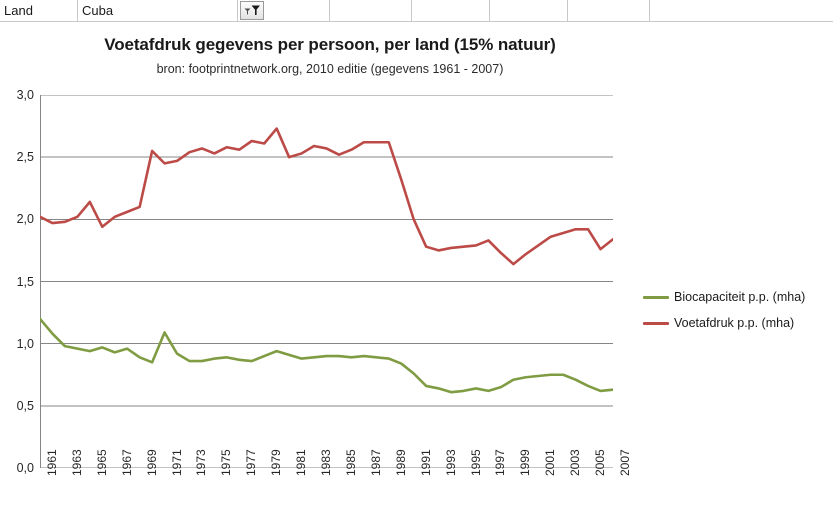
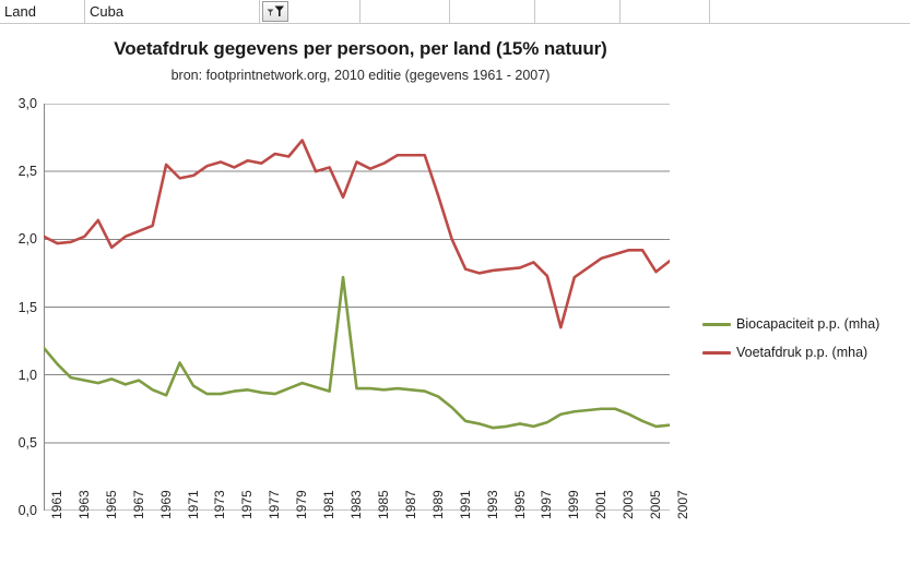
Voetafdruk p.p. (mha)/1983: 2,59 -> 2,31
Biocapaciteit p.p. (mha)/1983: 0,89 -> 1,72
Voetafdruk p.p. (mha)/1999: 1,64 -> 1,35
